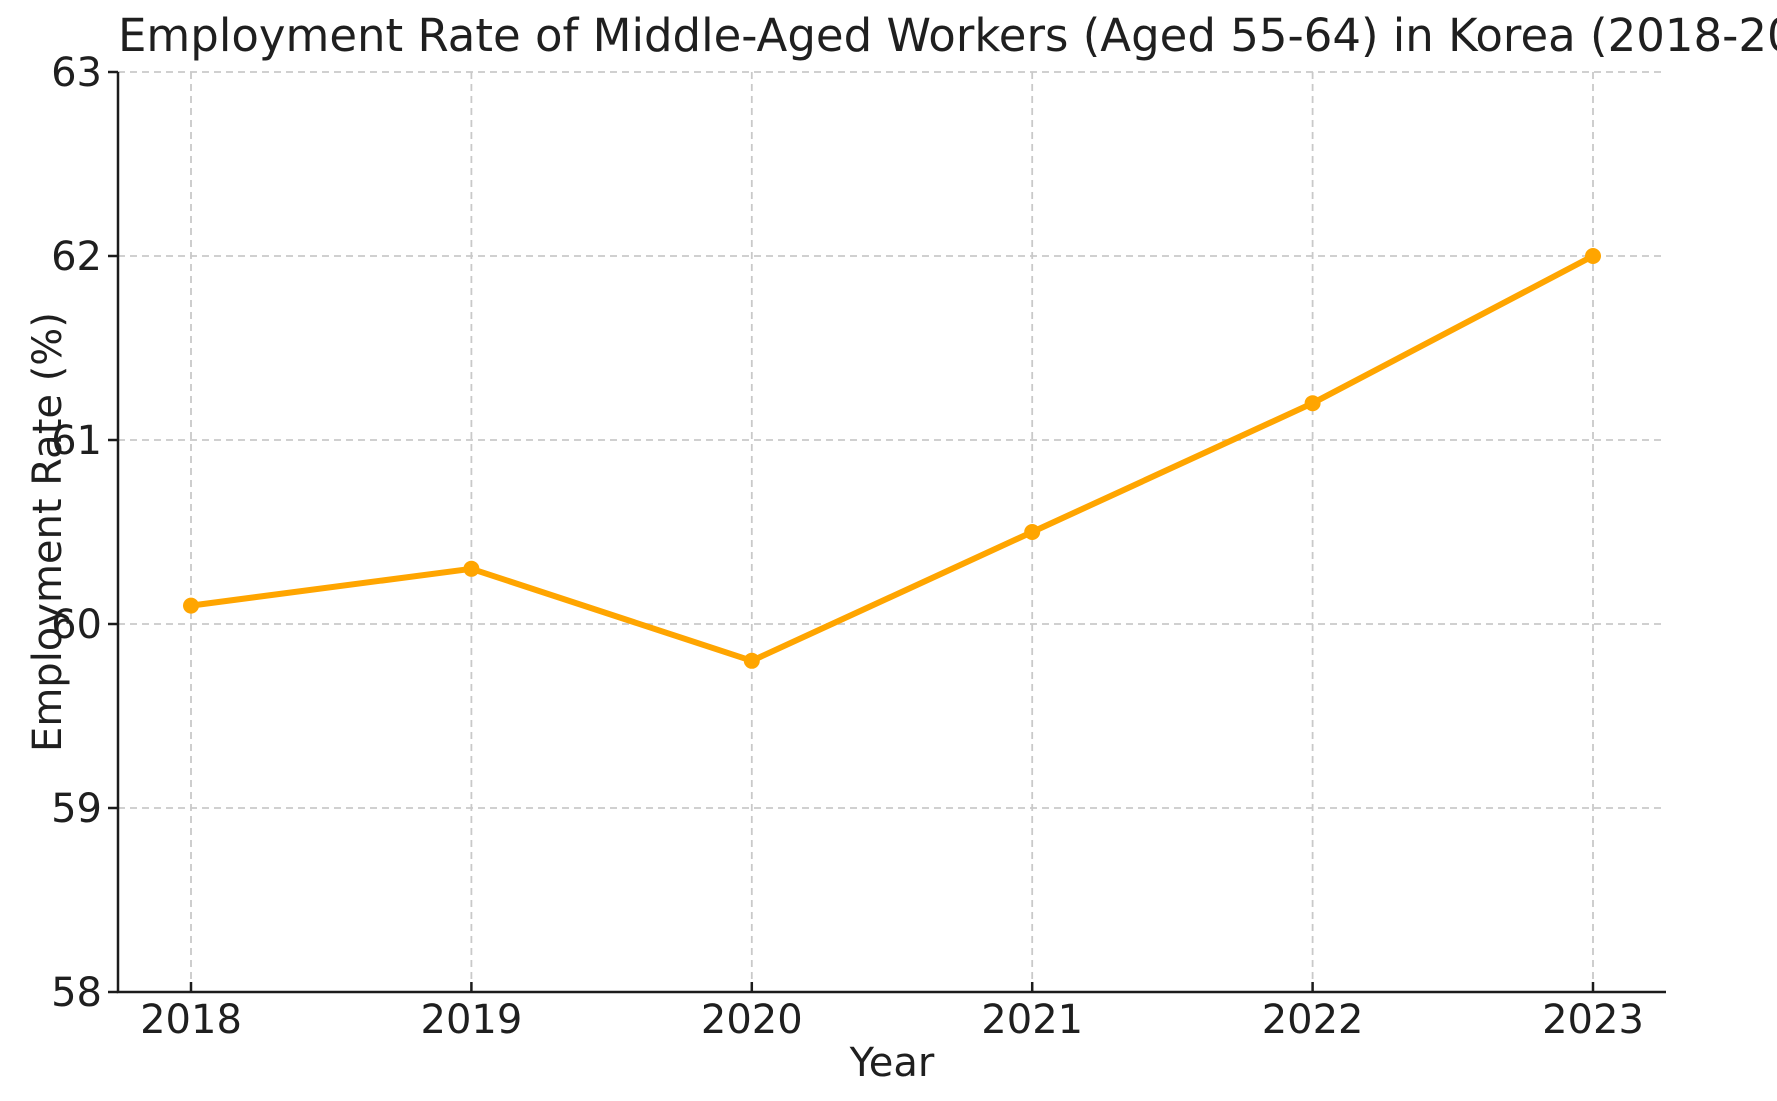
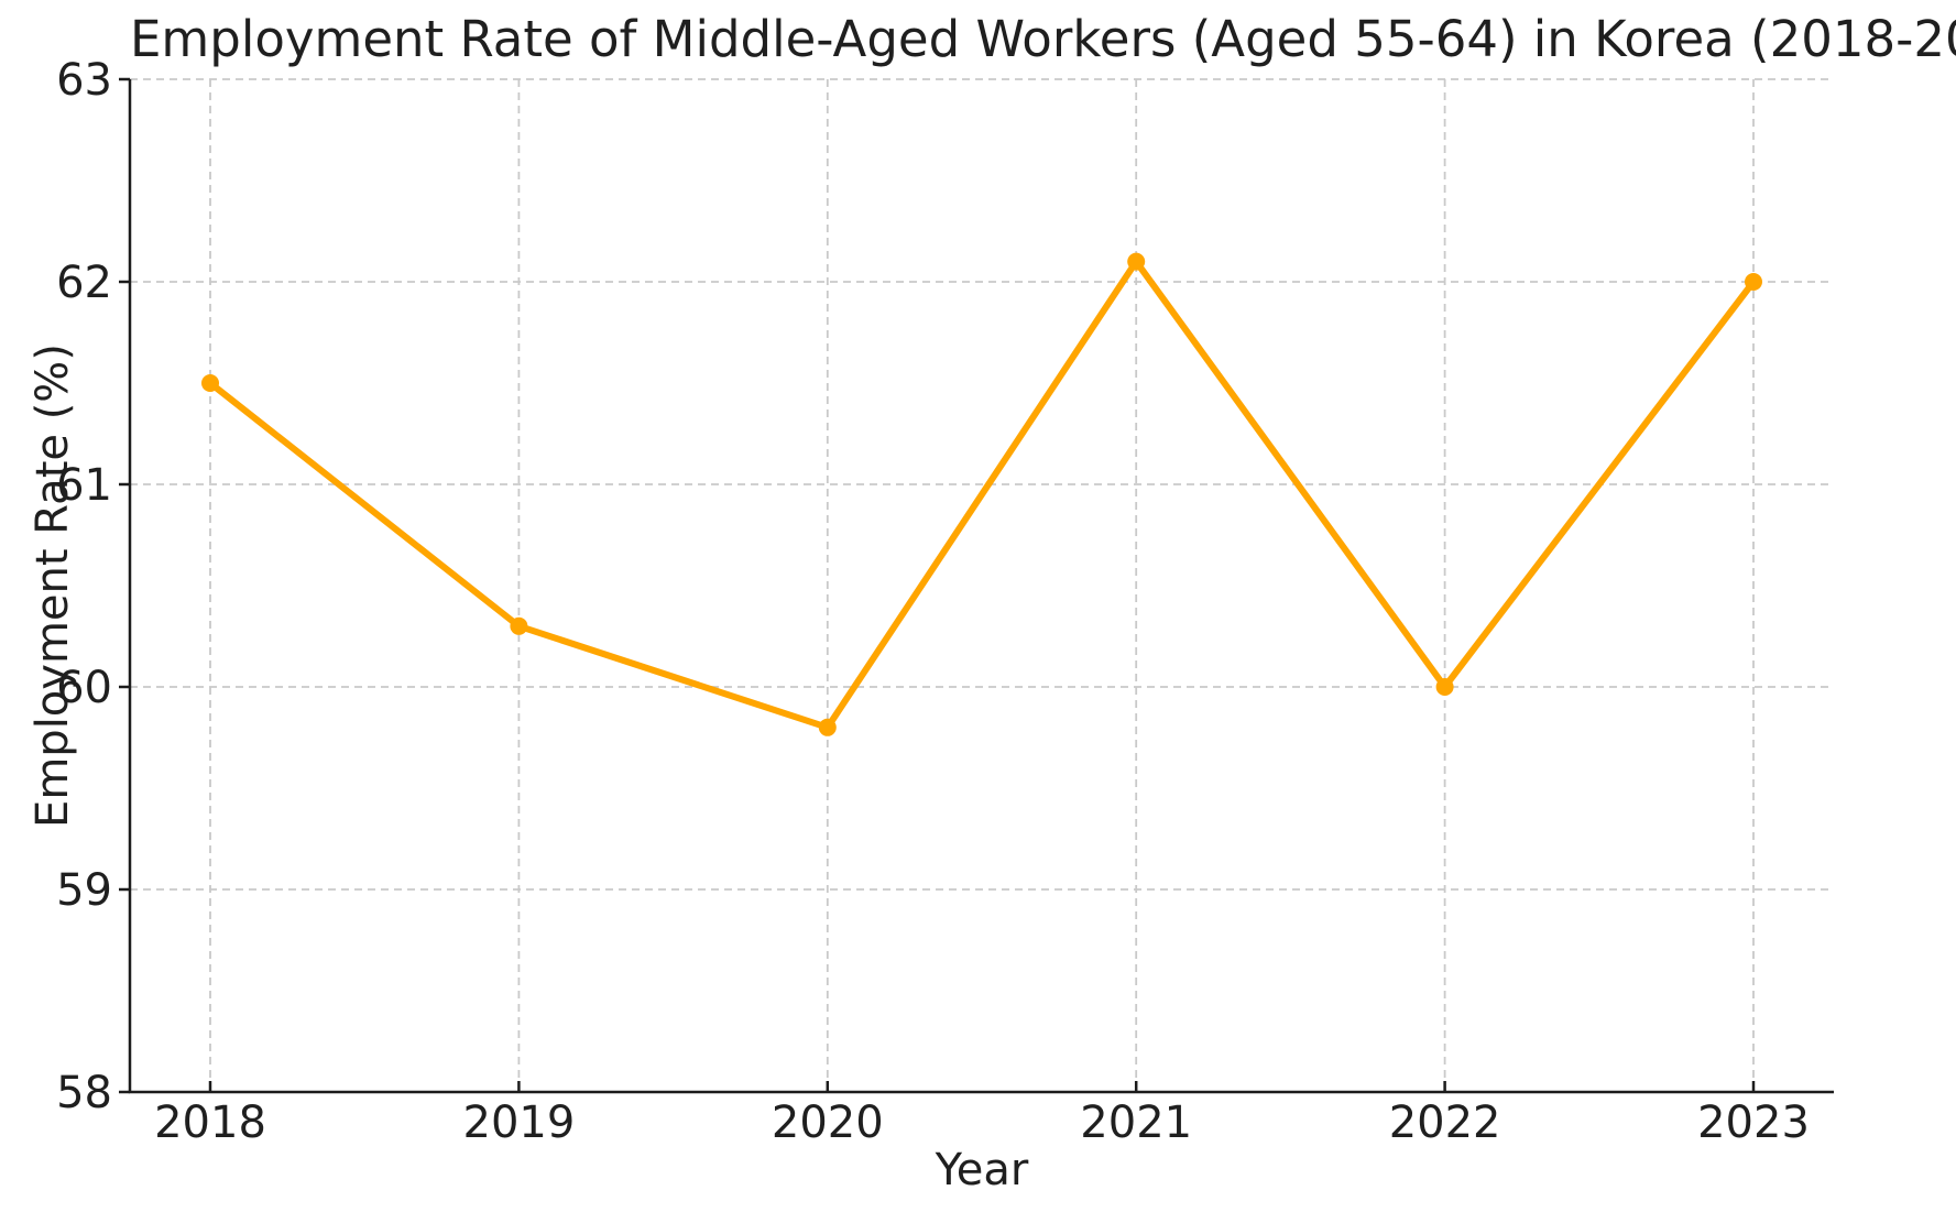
2018: 60.1 -> 61.5
2021: 60.5 -> 62.1
2022: 61.2 -> 60.0
